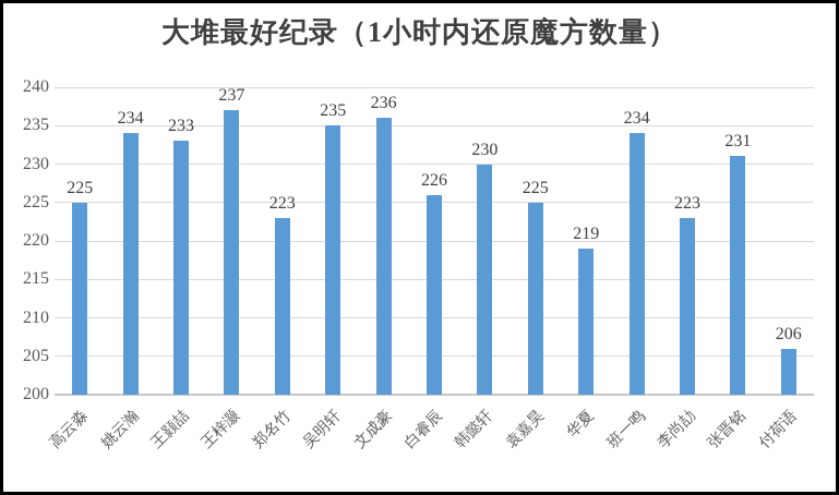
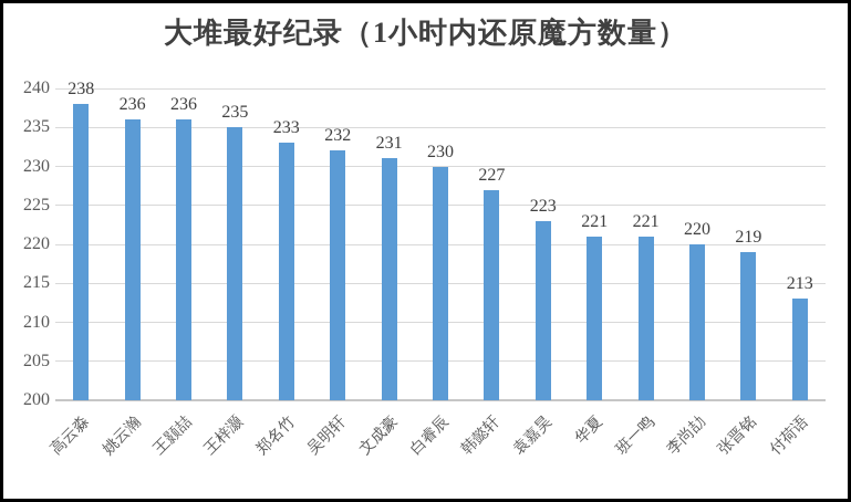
高云淼: 225 -> 238
姚云瀚: 234 -> 236
王颢喆: 233 -> 236
王梓灏: 237 -> 235
郑名竹: 223 -> 233
吴明轩: 235 -> 232
文成豪: 236 -> 231
白睿辰: 226 -> 230
韩懿轩: 230 -> 227
袁嘉昊: 225 -> 223
华夏: 219 -> 221
班一鸣: 234 -> 221
李尚劼: 223 -> 220
张晋铭: 231 -> 219
付荷语: 206 -> 213
